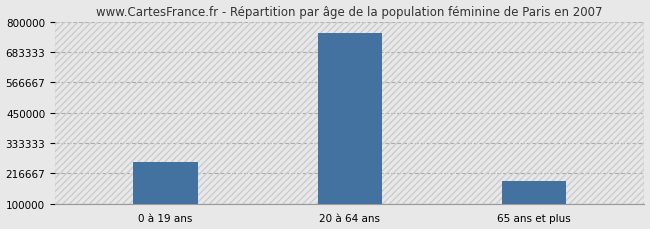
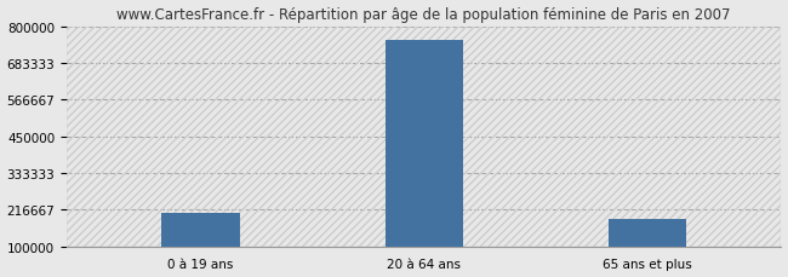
0 à 19 ans: 260000 -> 207000
